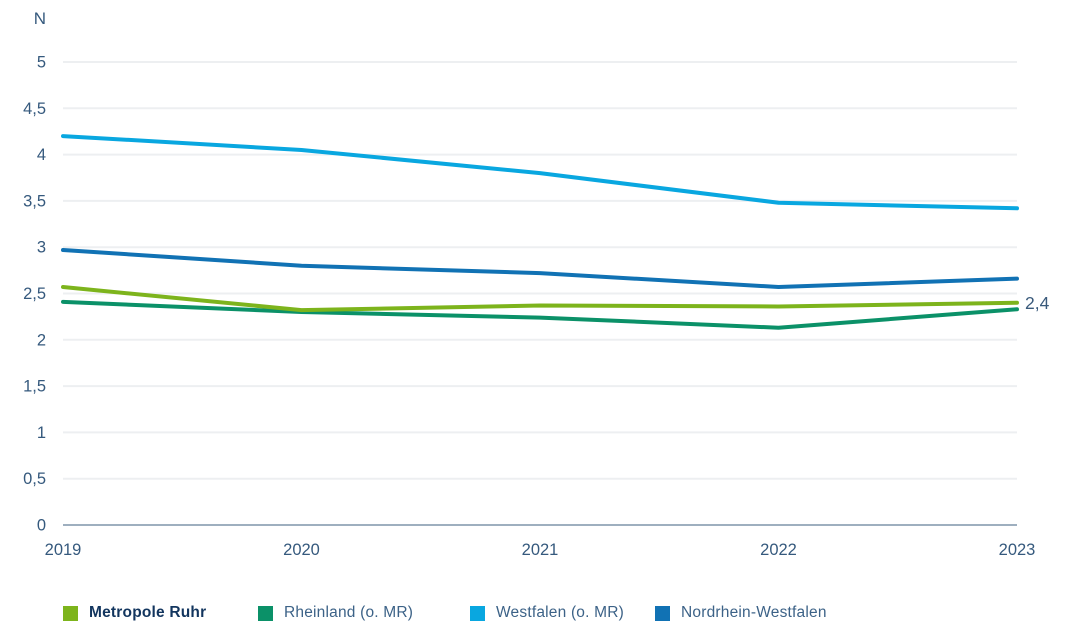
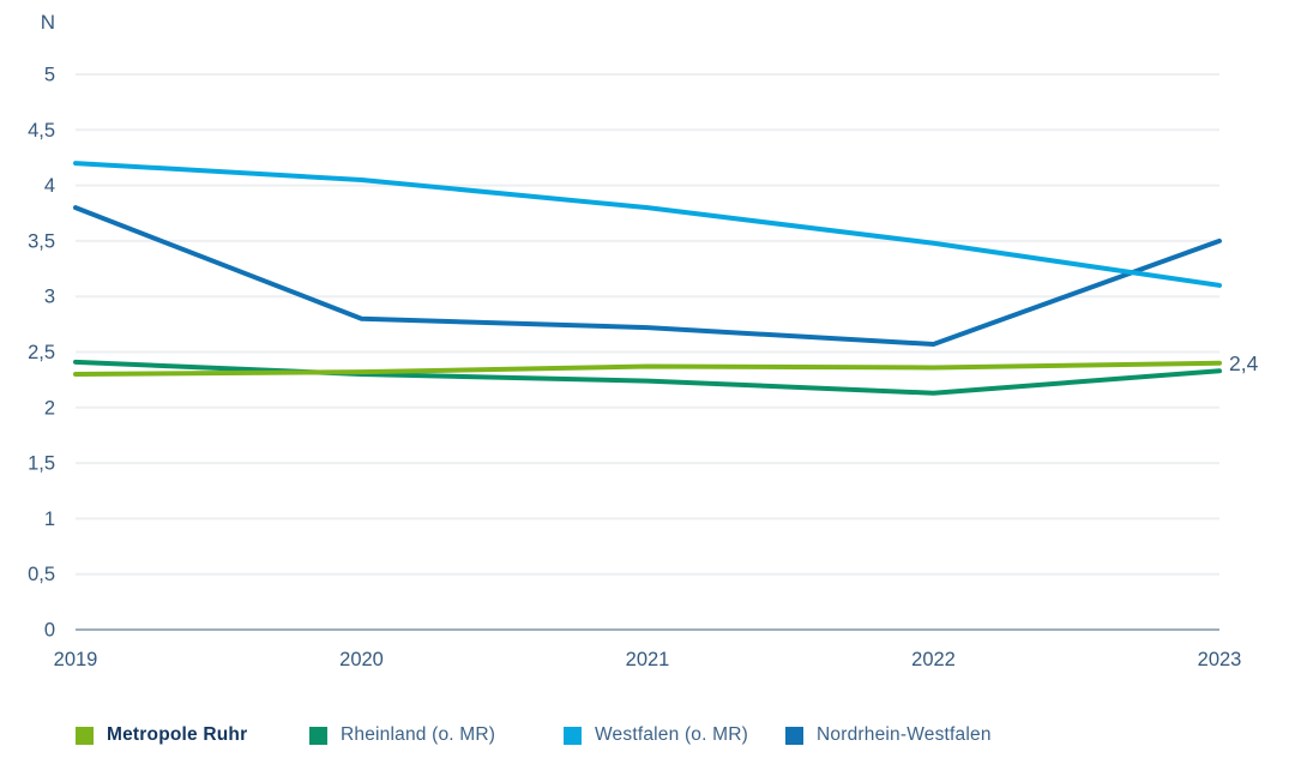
Metropole Ruhr/2019: 2.6 -> 2.3
Nordrhein-Westfalen/2019: 3.0 -> 3.8
Westfalen (o. MR)/2023: 3.4 -> 3.1
Nordrhein-Westfalen/2023: 2.7 -> 3.5
